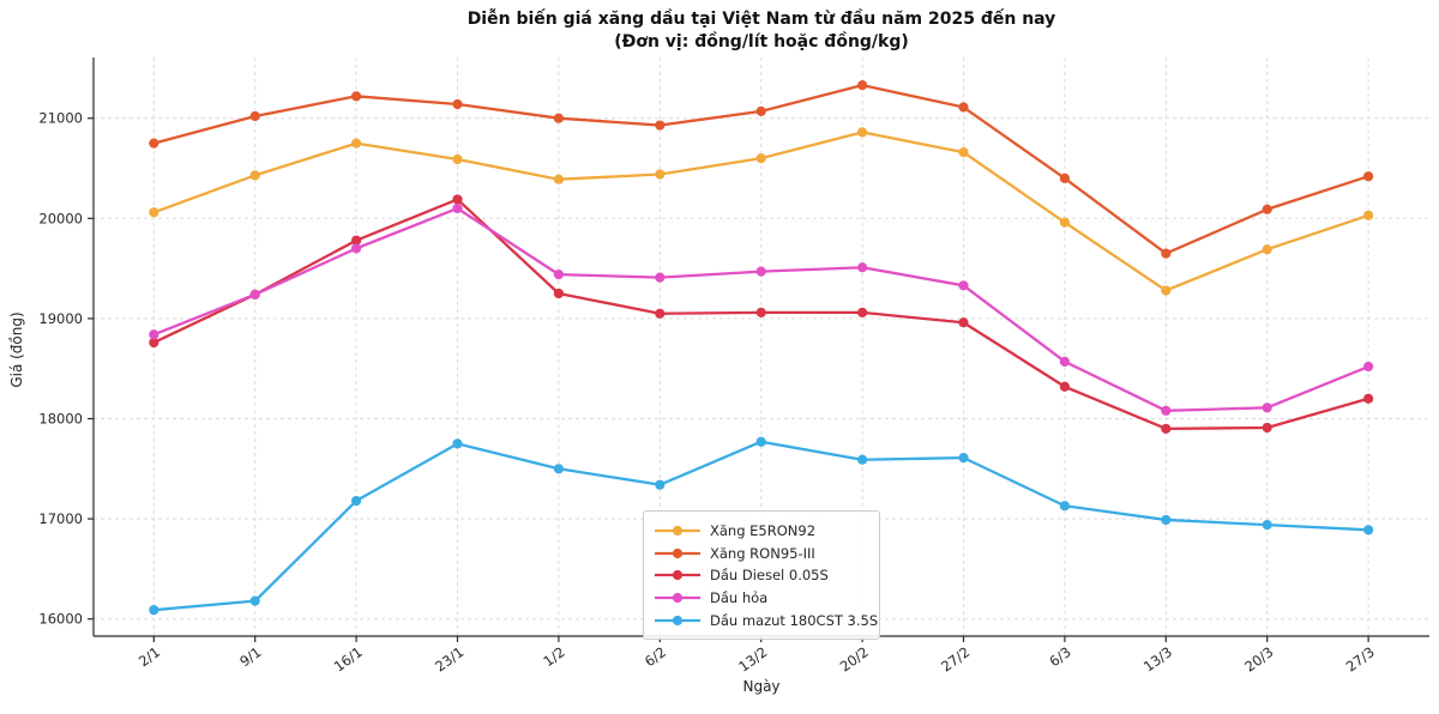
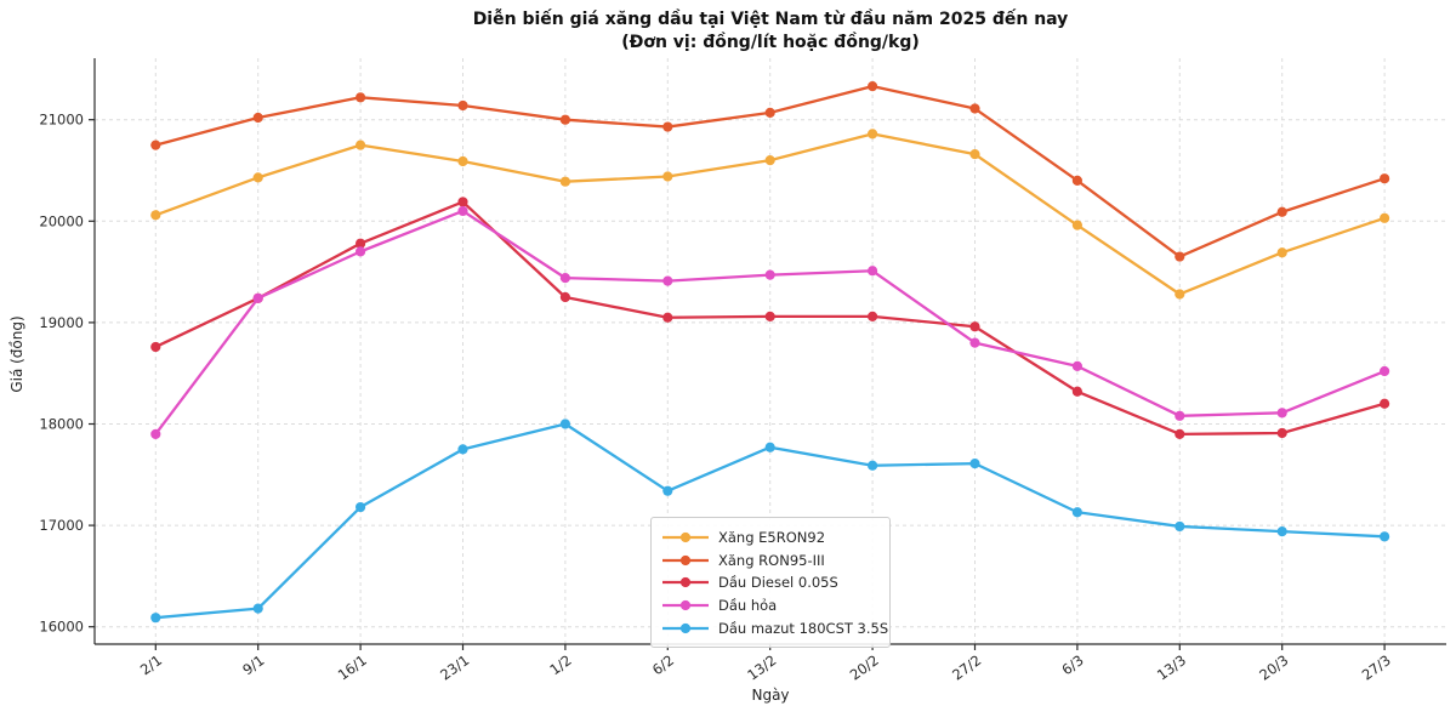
Dầu hỏa/2/1: 18800 -> 17900
Dầu mazut 180CST 3.5S/1/2: 17500 -> 18000
Dầu hỏa/27/2: 19300 -> 18800
